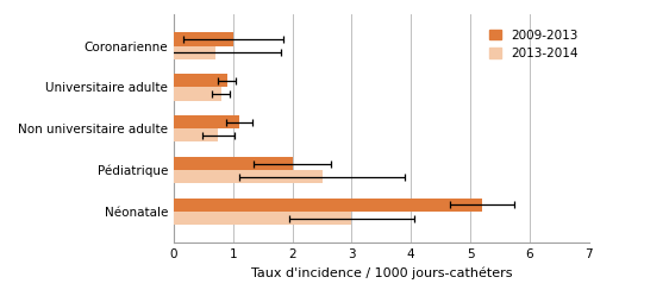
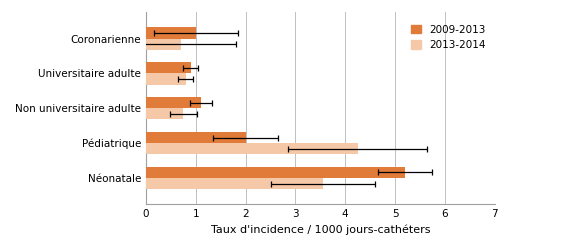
2013-2014/Pédiatrique: 2.50 -> 4.25
2013-2014/Néonatale: 3.00 -> 3.55
